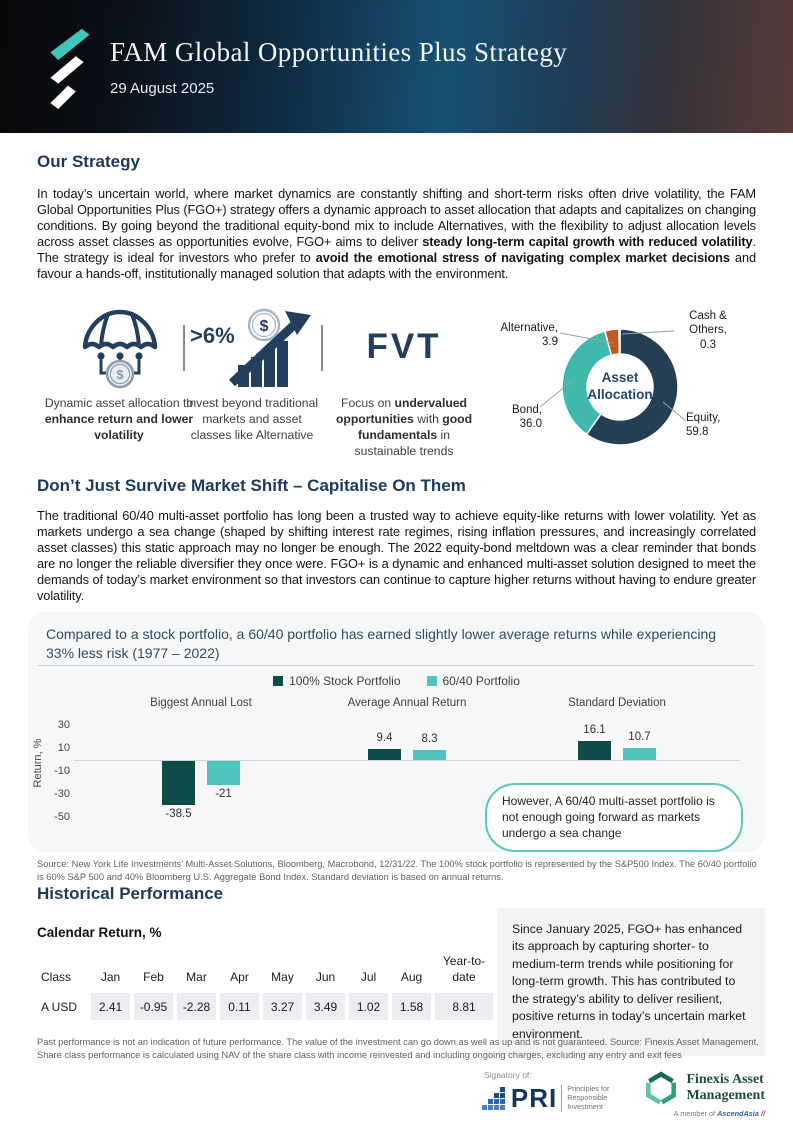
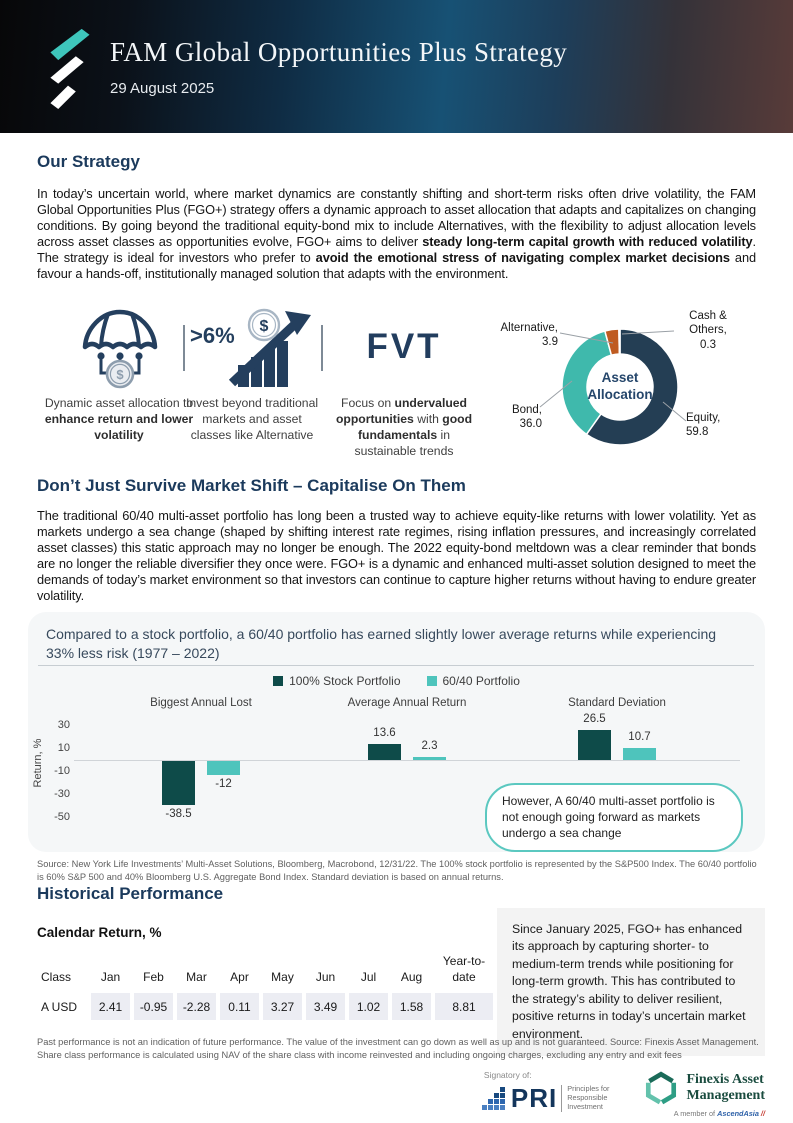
60/40 Portfolio/Biggest Annual Lost: -21 -> -12
100% Stock Portfolio/Average Annual Return: 9.4 -> 13.6
60/40 Portfolio/Average Annual Return: 8.3 -> 2.3
100% Stock Portfolio/Standard Deviation: 16.1 -> 26.5
